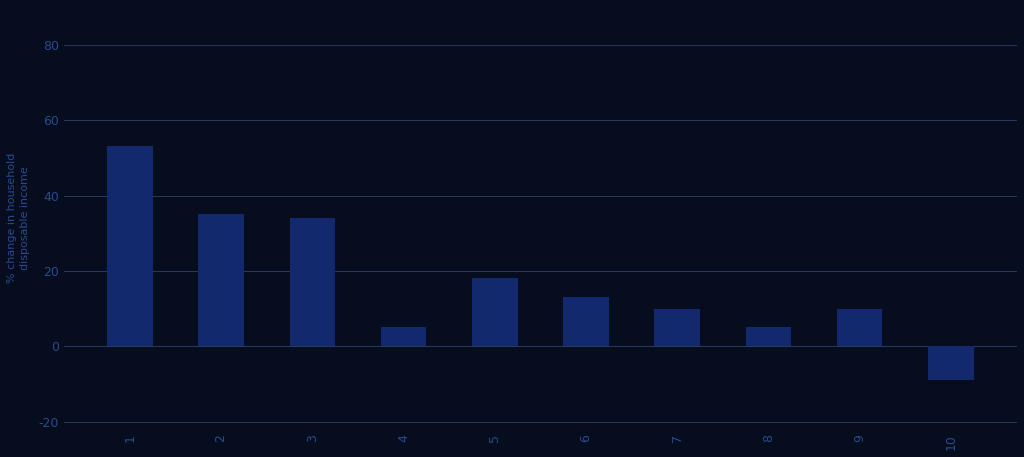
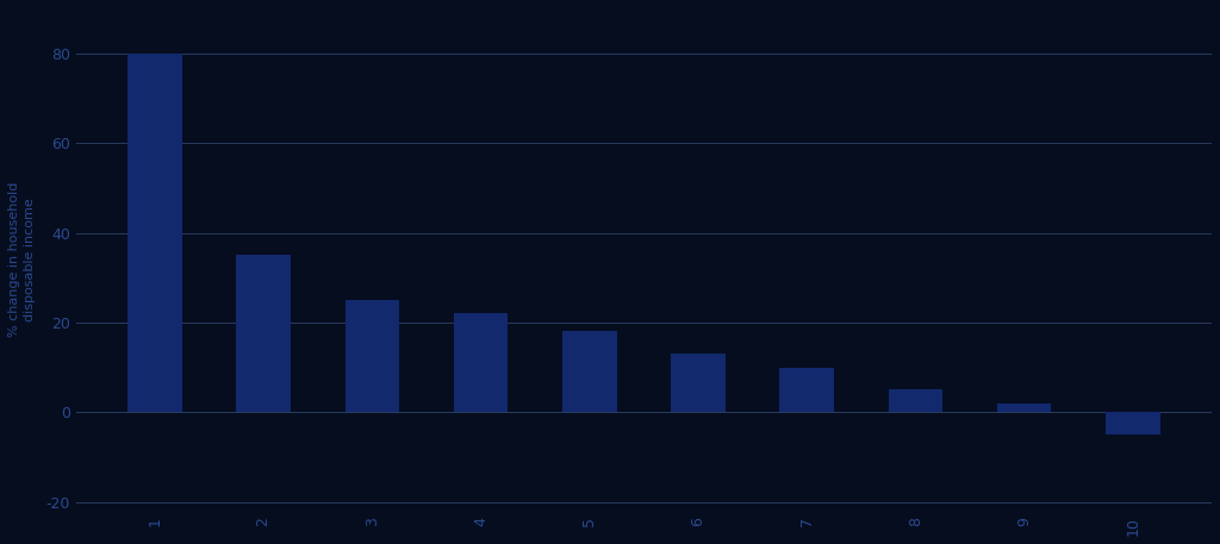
1: 53 -> 80
3: 34 -> 25
4: 5 -> 22
9: 10 -> 2
10: -9 -> -5
